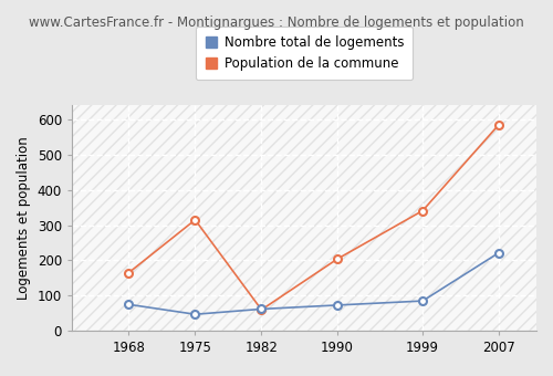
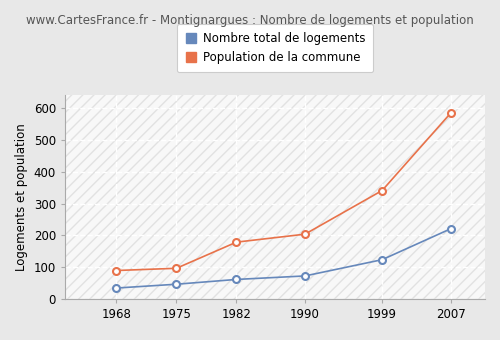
Nombre total de logements/1968: 75 -> 35
Population de la commune/1968: 165 -> 90
Population de la commune/1975: 315 -> 97
Population de la commune/1982: 60 -> 179
Nombre total de logements/1999: 85 -> 124
